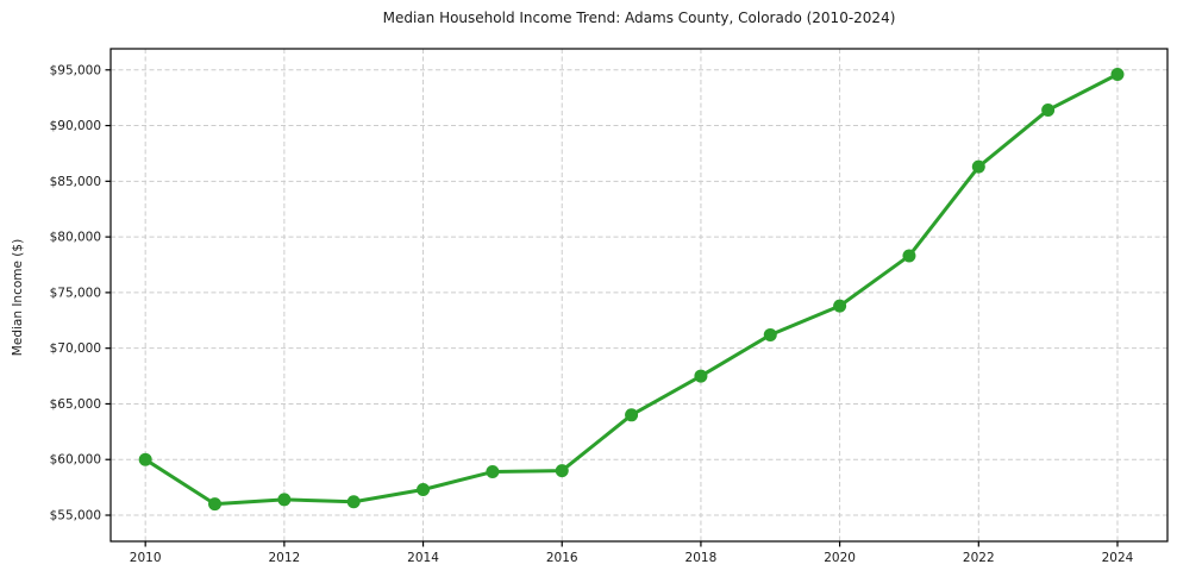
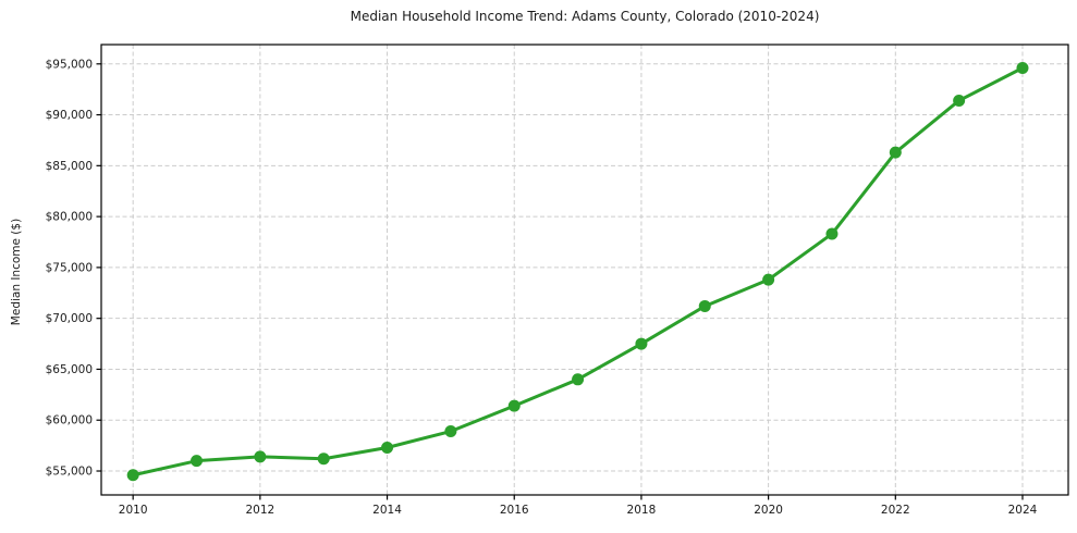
2010: $60000 -> $55000
2016: $59000 -> $61000
